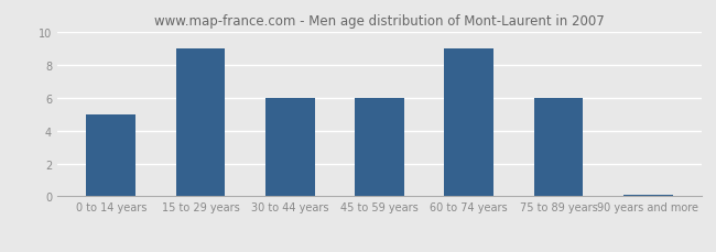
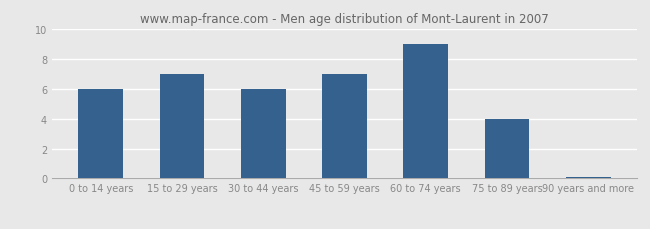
0 to 14 years: 5.0 -> 6.0
15 to 29 years: 9.0 -> 7.0
45 to 59 years: 6.0 -> 7.0
75 to 89 years: 6.0 -> 4.0
